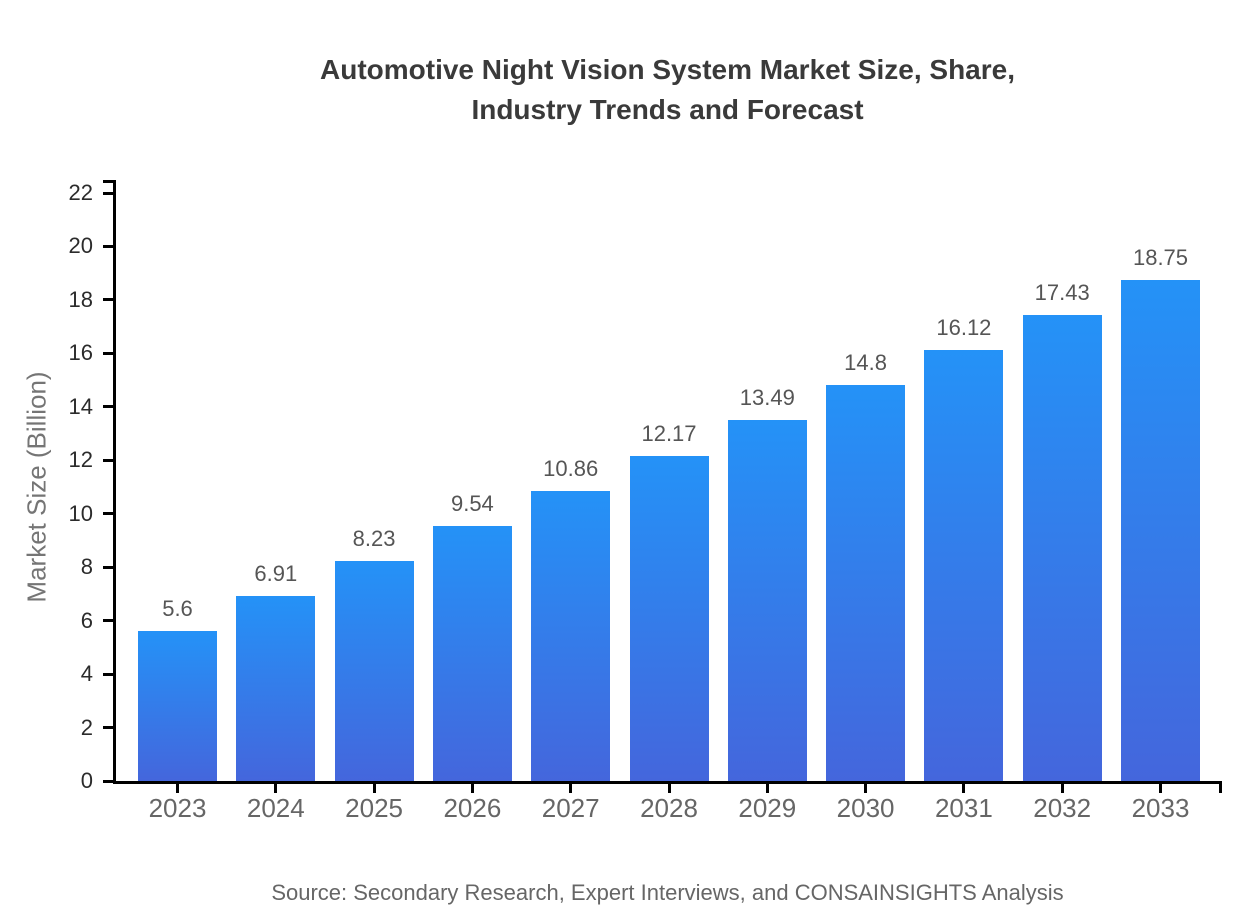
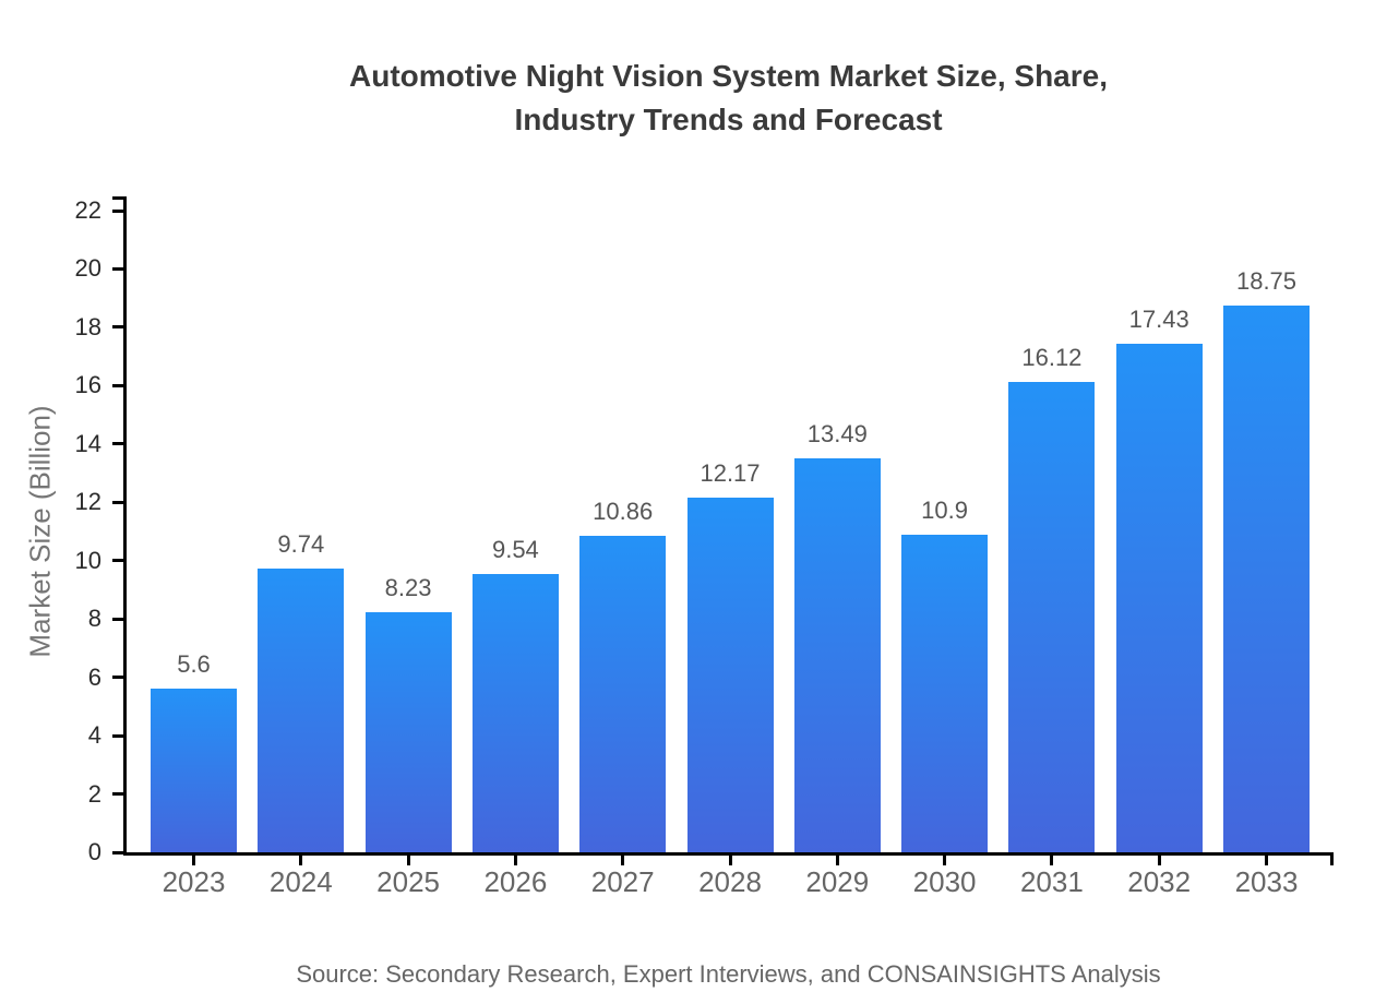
2024: 6.91 -> 9.74
2030: 14.8 -> 10.9
